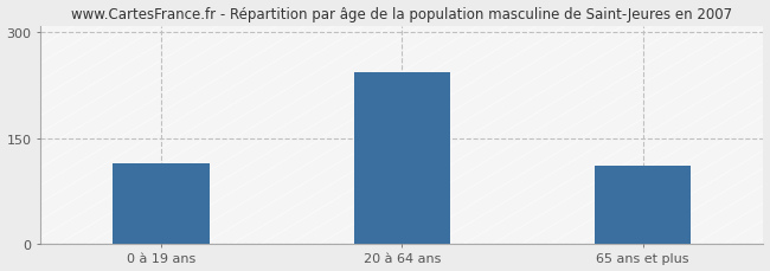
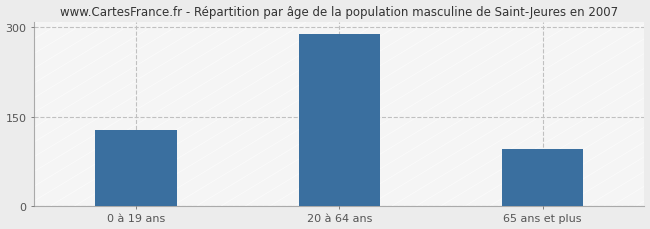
0 à 19 ans: 114 -> 128
20 à 64 ans: 244 -> 289
65 ans et plus: 110 -> 95
